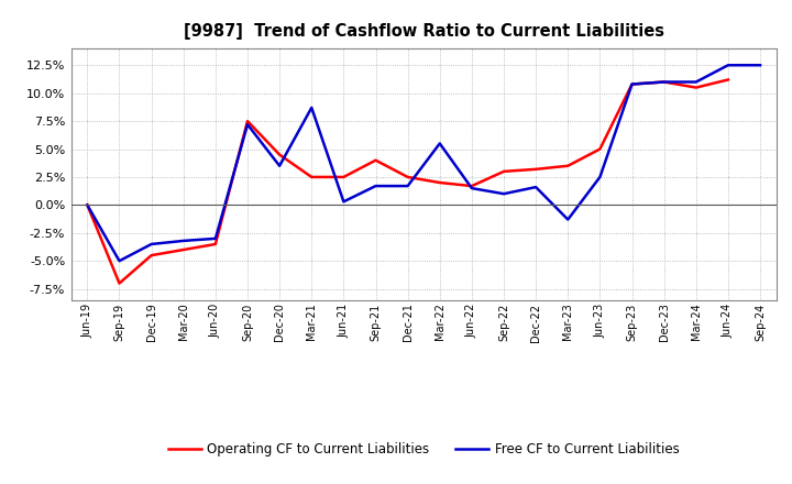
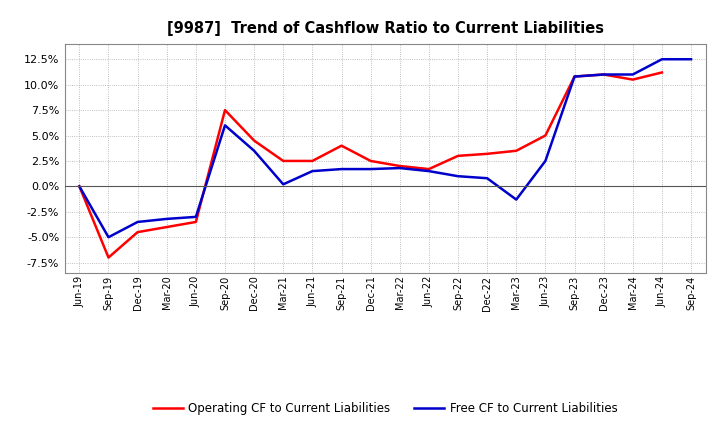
Free CF to Current Liabilities/Sep-20: 7.2% -> 6.0%
Free CF to Current Liabilities/Mar-21: 8.7% -> 0.2%
Free CF to Current Liabilities/Jun-21: 0.3% -> 1.5%
Free CF to Current Liabilities/Mar-22: 5.5% -> 1.8%
Free CF to Current Liabilities/Dec-22: 1.6% -> 0.8%
